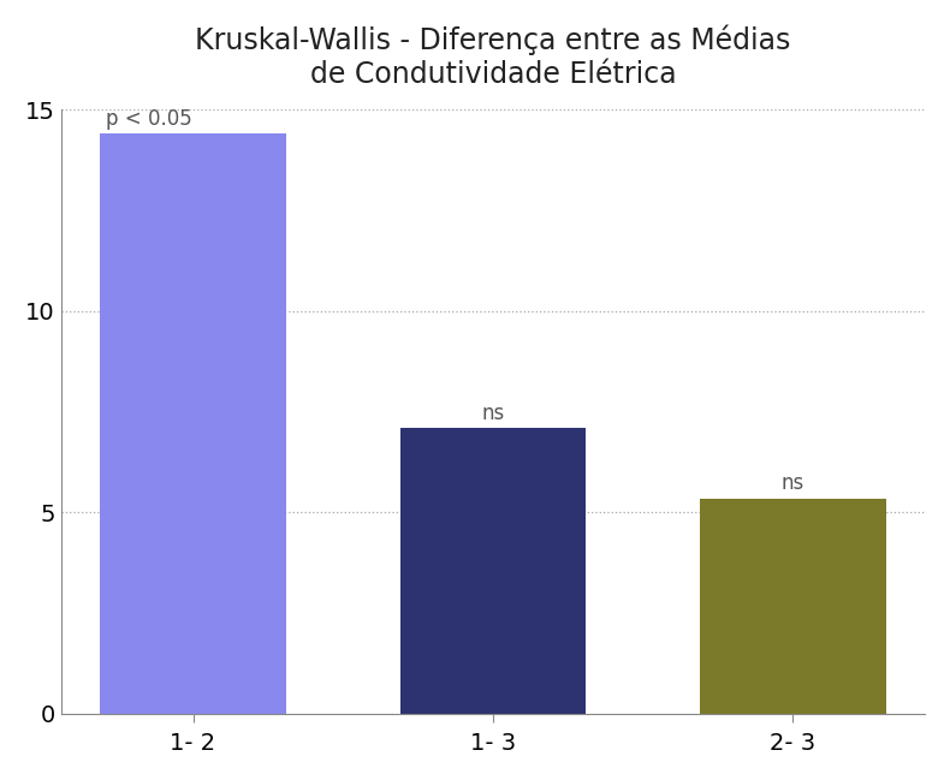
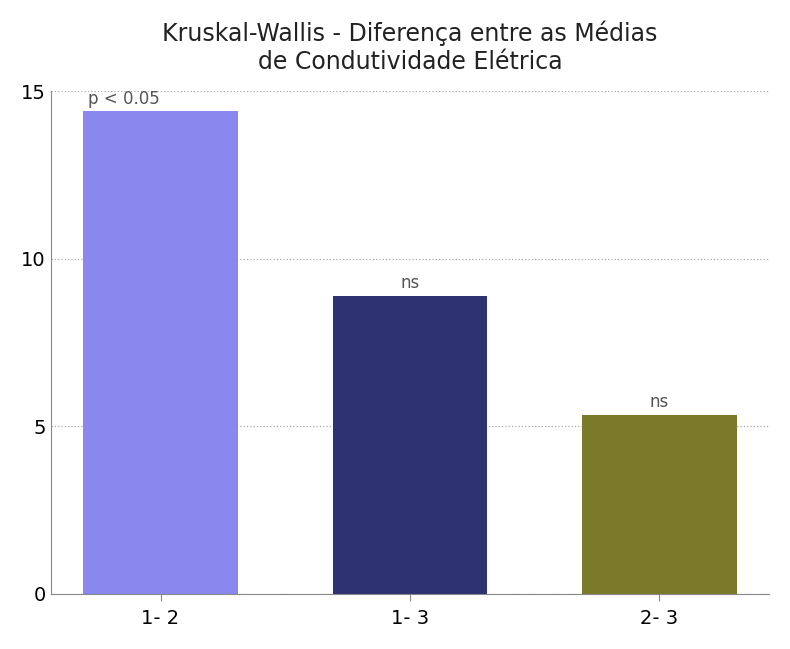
1- 3: 7.10 -> 8.90
